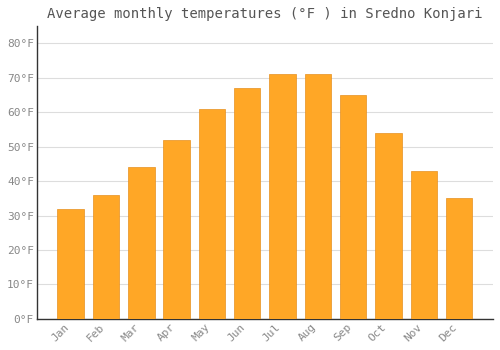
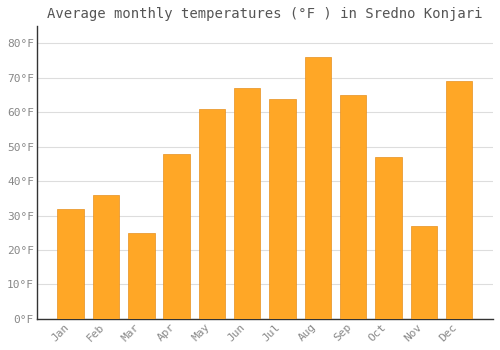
Mar: 44°F -> 25°F
Apr: 52°F -> 48°F
Jul: 71°F -> 64°F
Aug: 71°F -> 76°F
Oct: 54°F -> 47°F
Nov: 43°F -> 27°F
Dec: 35°F -> 69°F
